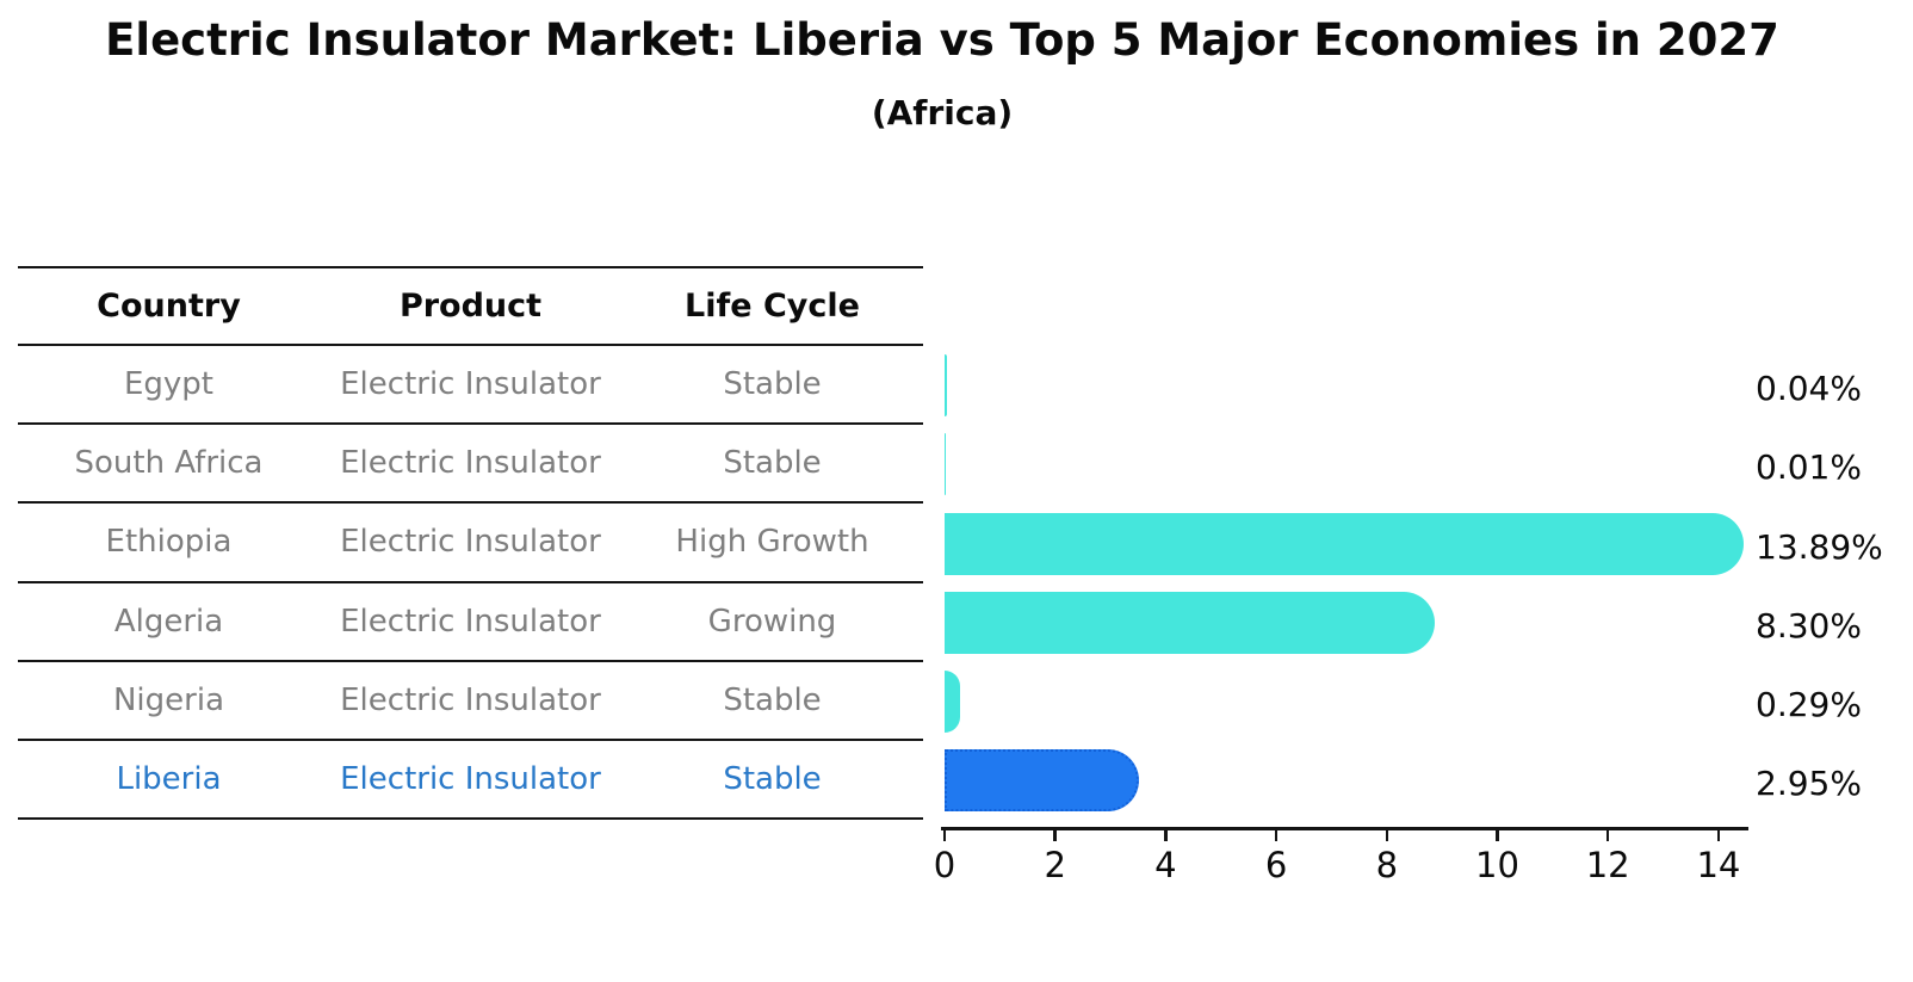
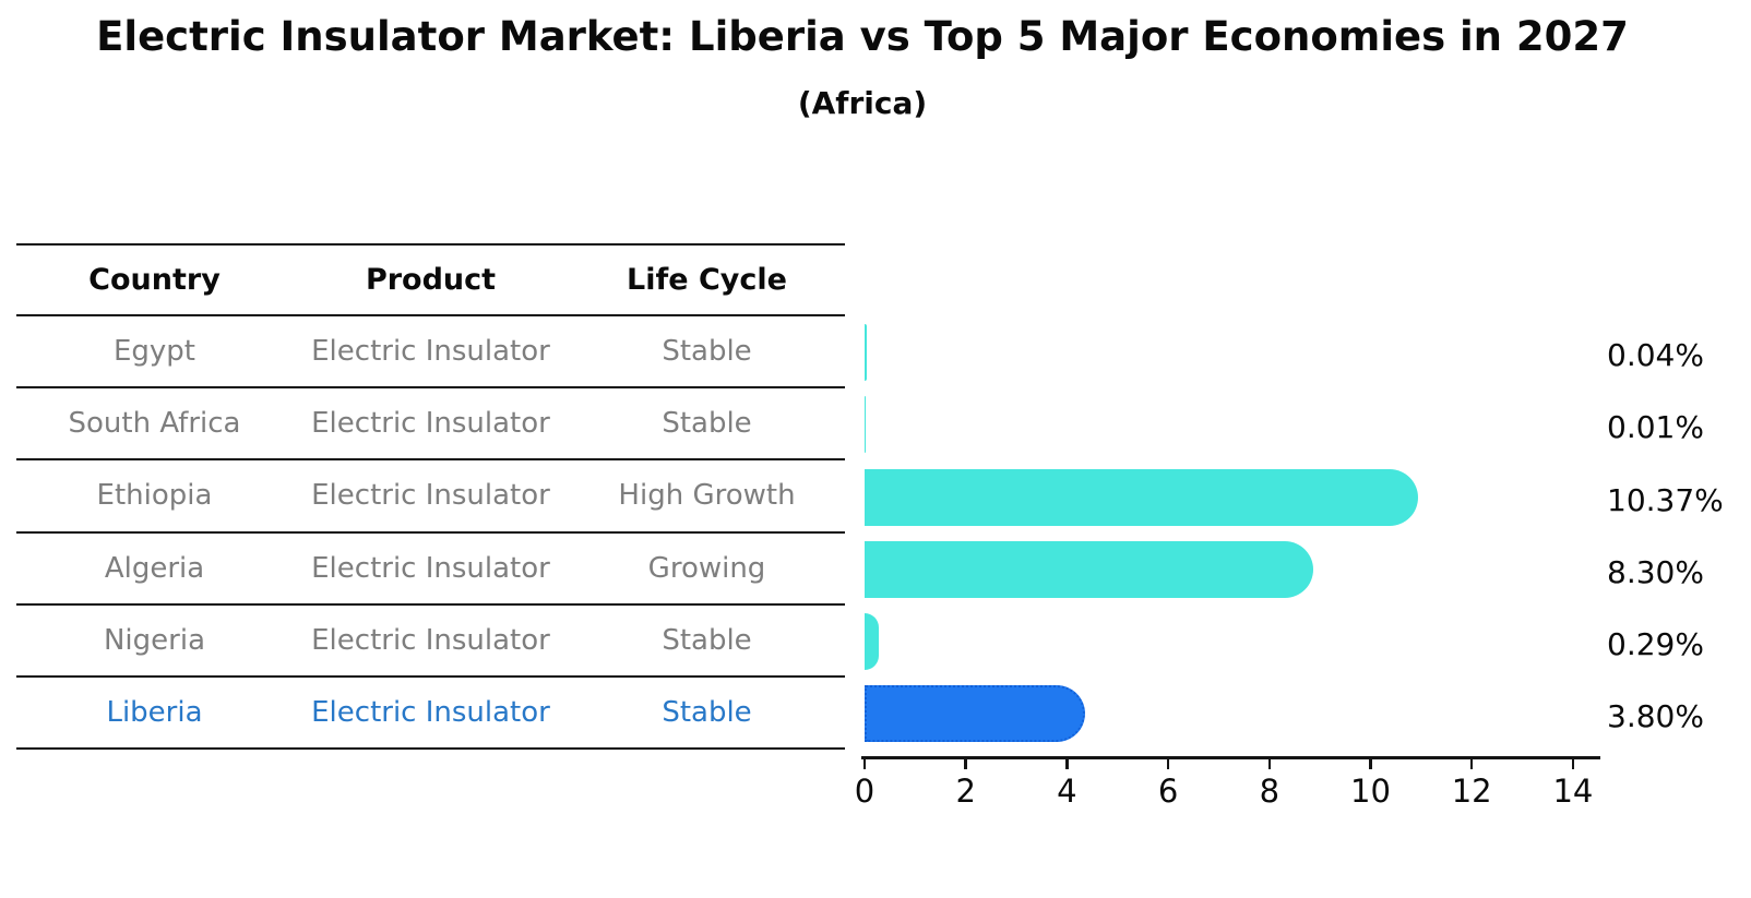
Ethiopia: 13.89% -> 10.37%
Liberia: 2.95% -> 3.80%
